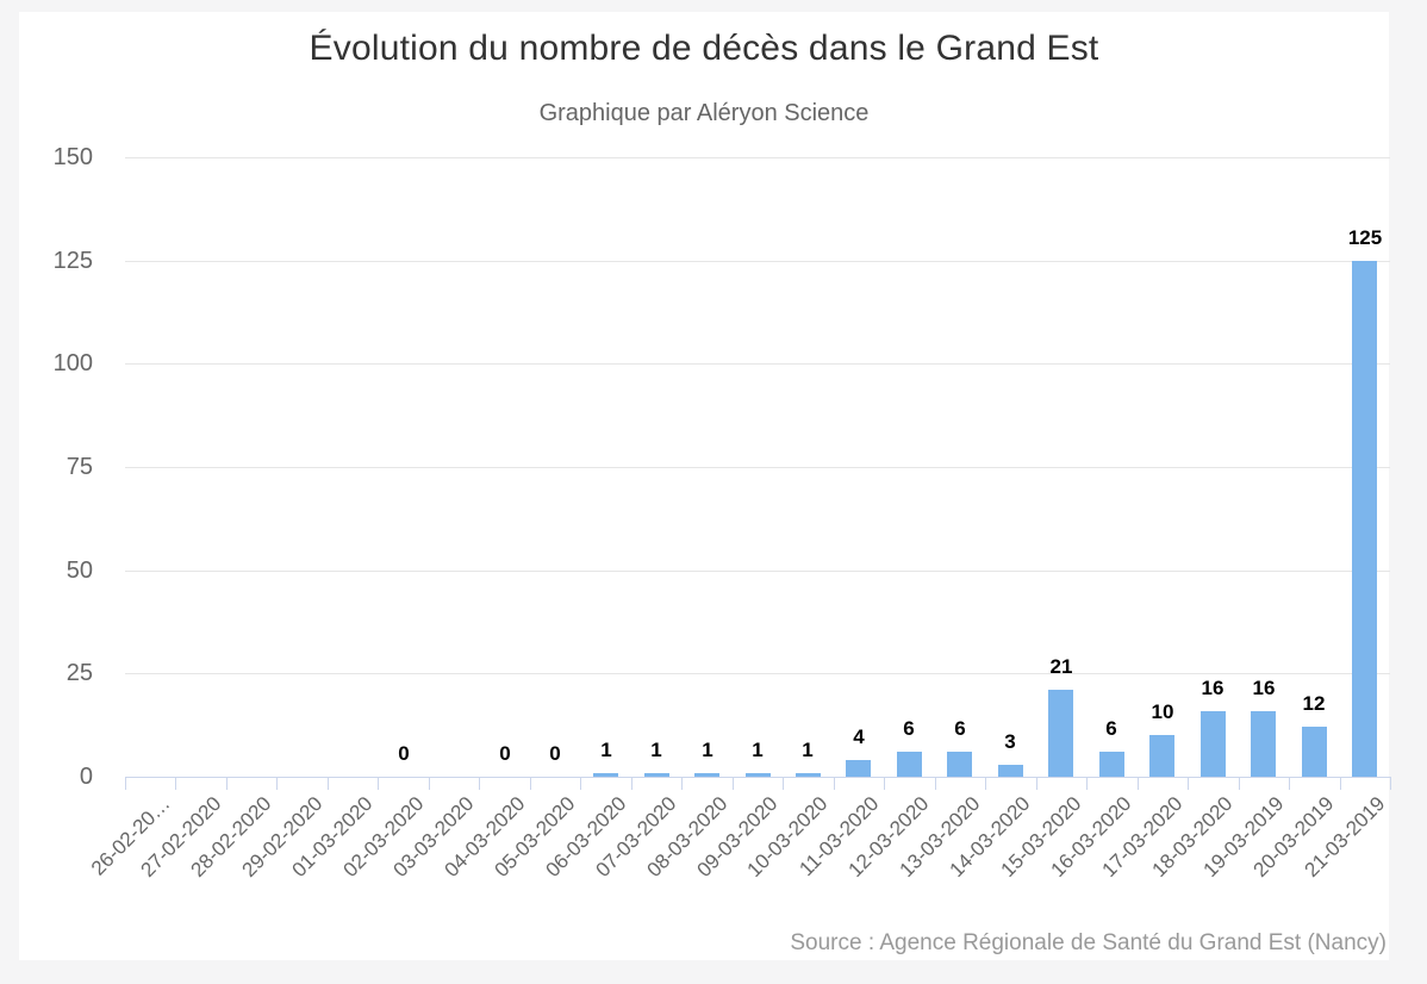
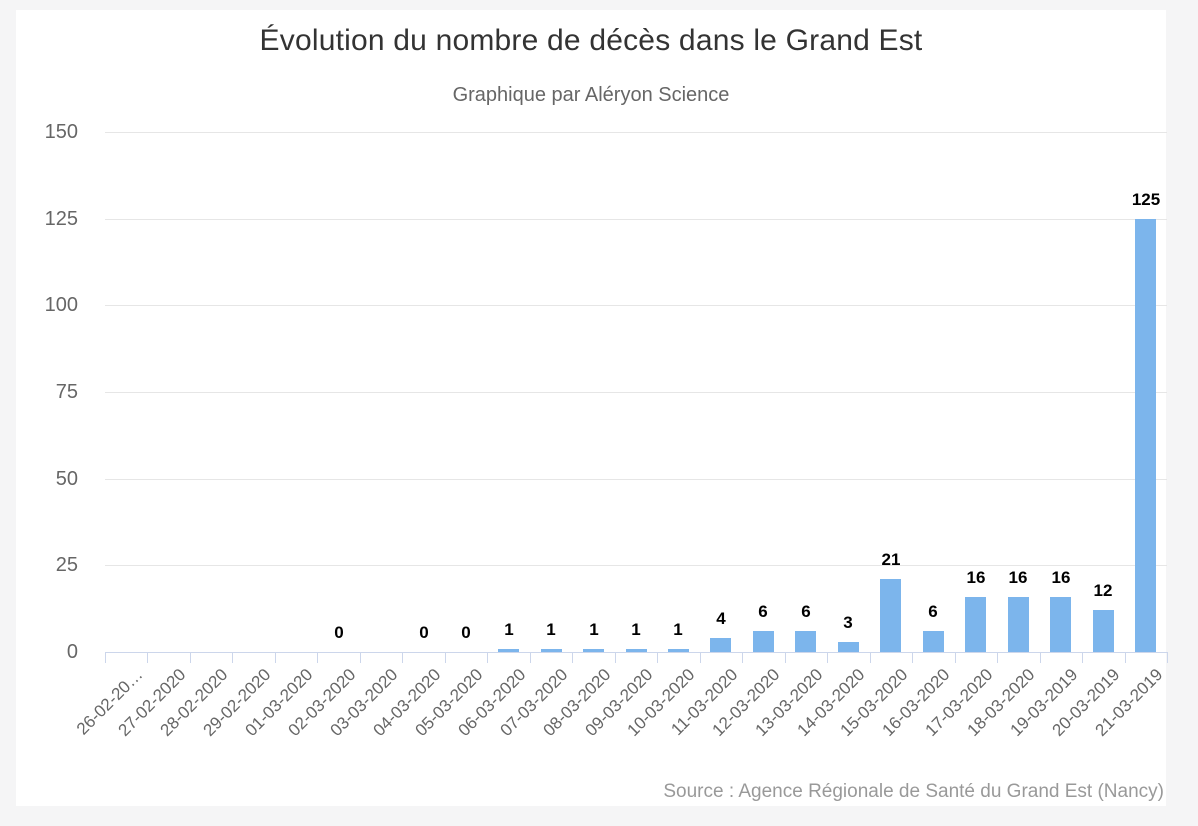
17-03-2020: 10 -> 16
